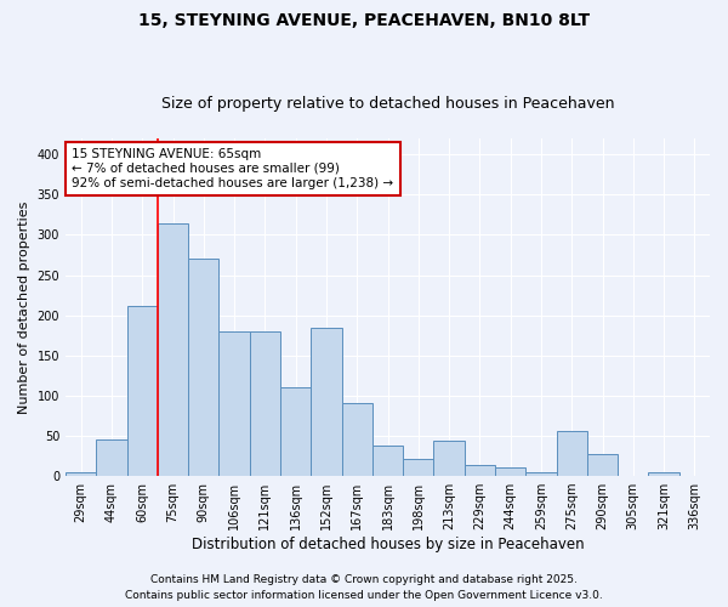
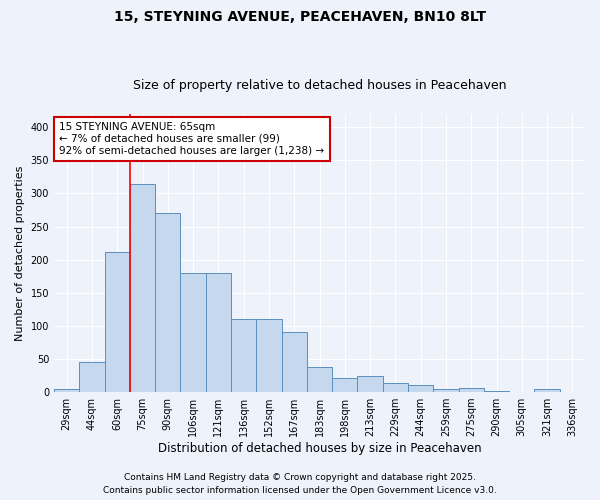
152sqm: 184 -> 110
213sqm: 44 -> 24
275sqm: 56 -> 6
290sqm: 28 -> 2
